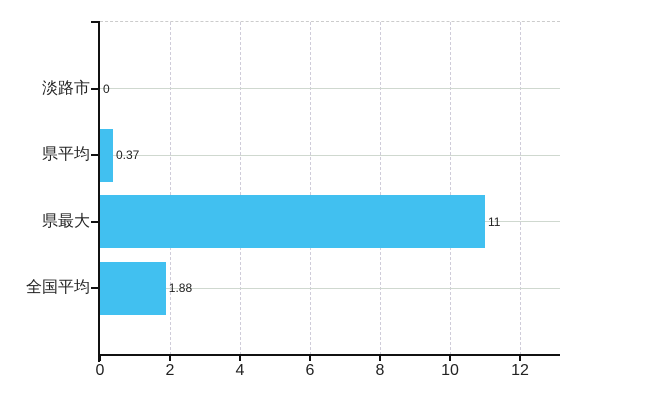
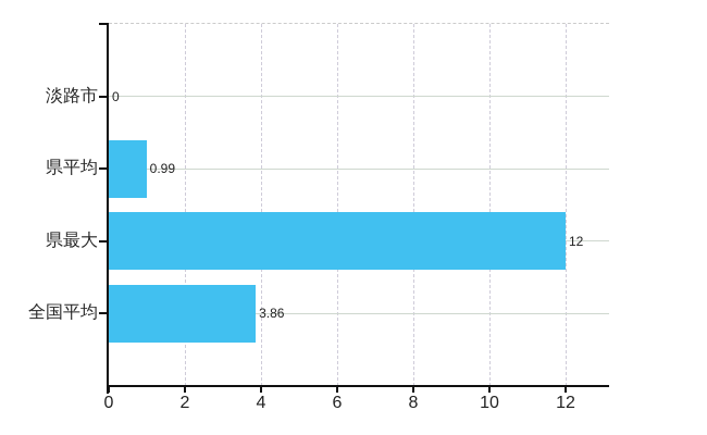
県平均: 0.37 -> 0.99
県最大: 11 -> 12
全国平均: 1.88 -> 3.86
